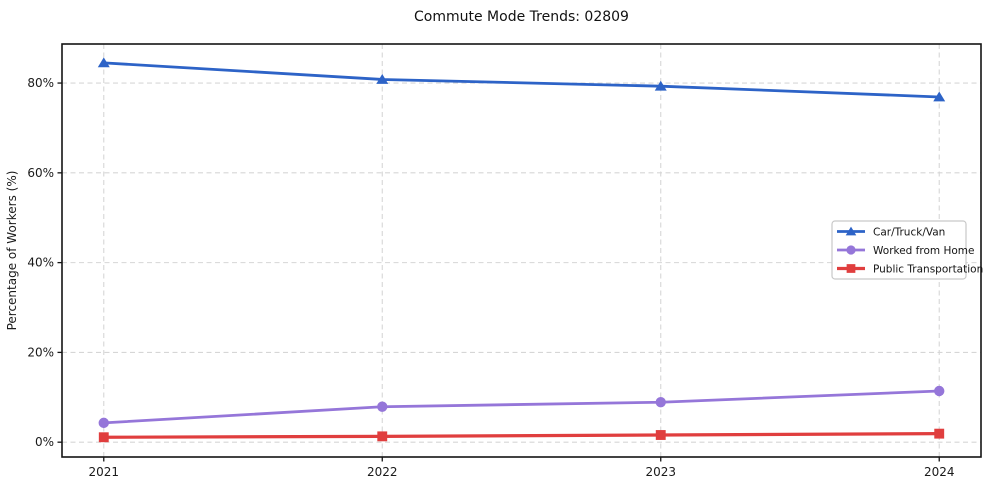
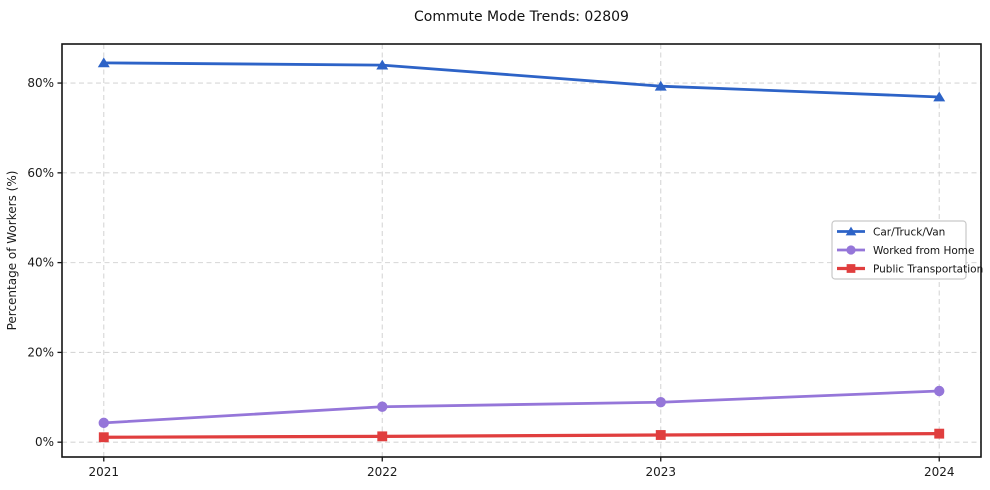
Car/Truck/Van/2022: 81% -> 84%
